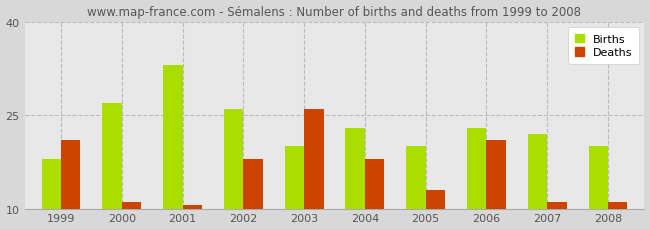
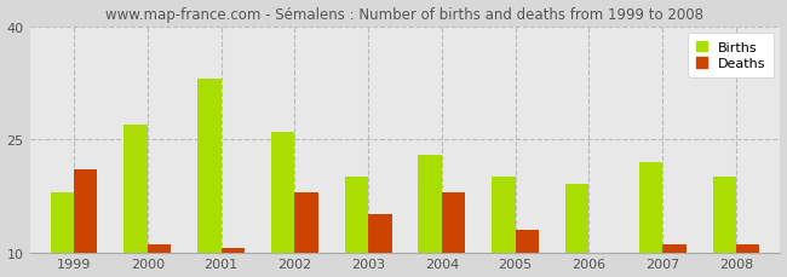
Deaths/2003: 26.0 -> 15.0
Births/2006: 23 -> 19
Deaths/2006: 21.0 -> 10.0
